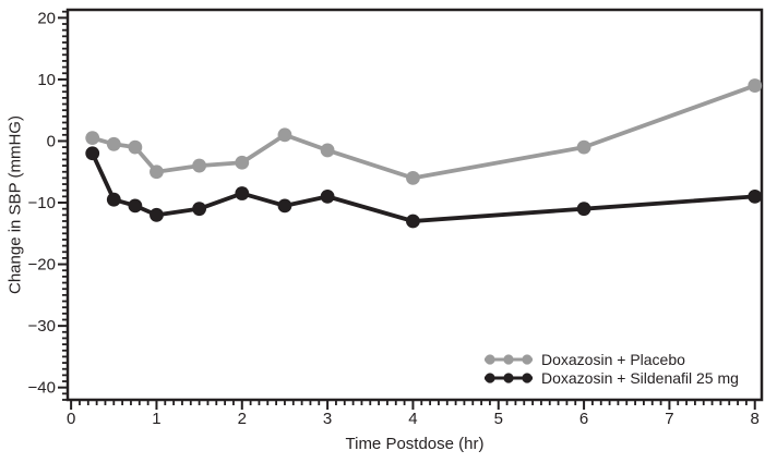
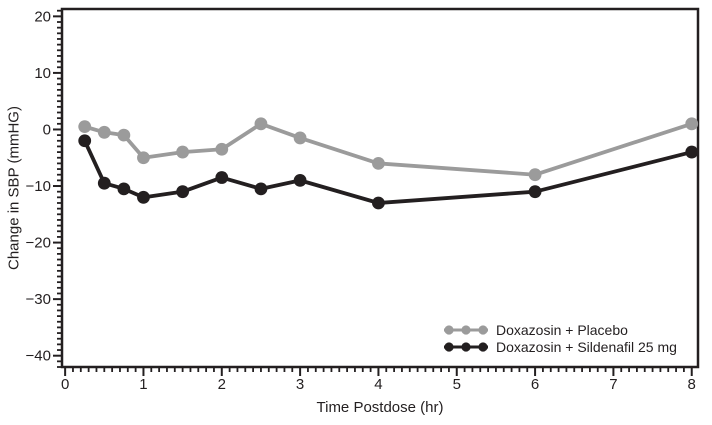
Doxazosin + Placebo/6: -1 -> -8
Doxazosin + Placebo/8: 9 -> 1
Doxazosin + Sildenafil 25 mg/8: -9 -> -4
